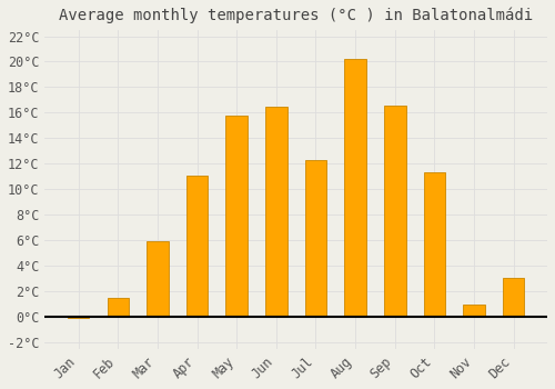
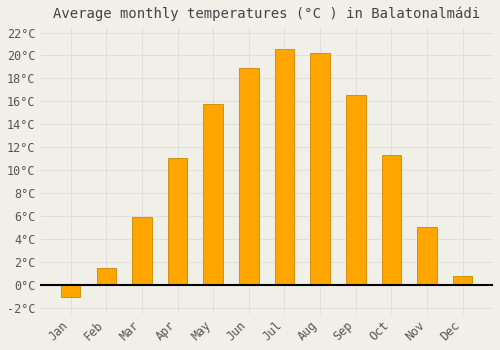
Jan: -0.1°C -> -1.0°C
Jun: 16.5°C -> 18.9°C
Jul: 12.3°C -> 20.6°C
Nov: 1.0°C -> 5.1°C
Dec: 3.1°C -> 0.8°C
